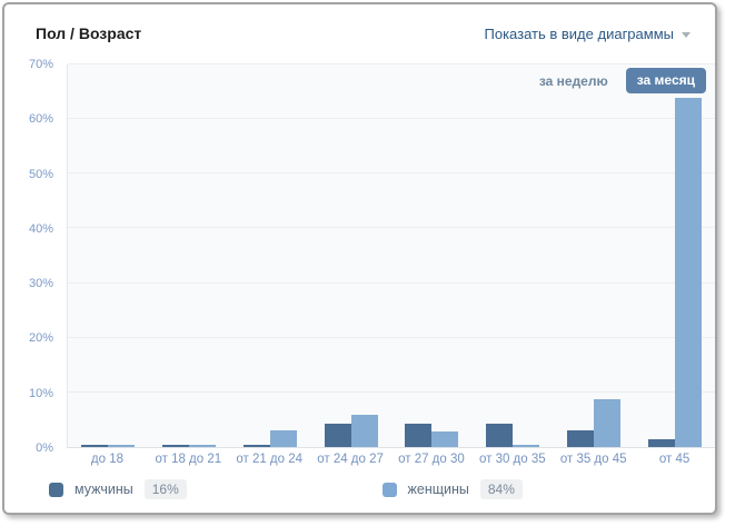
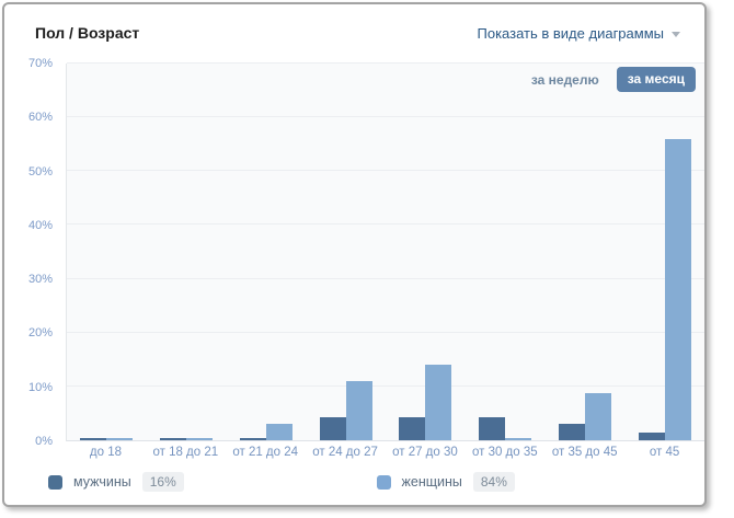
женщины/от 24 до 27: 6% -> 11%
женщины/от 27 до 30: 3% -> 14%
женщины/от 45: 64% -> 56%
